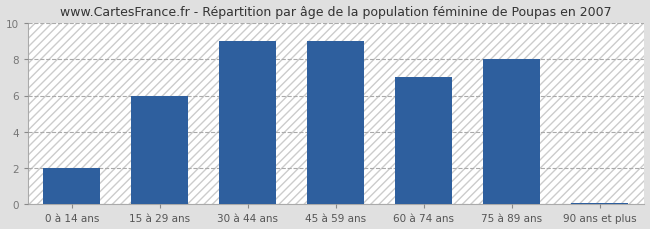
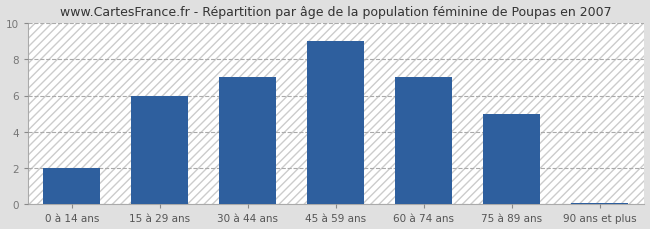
30 à 44 ans: 9.0 -> 7.0
75 à 89 ans: 8.0 -> 5.0
